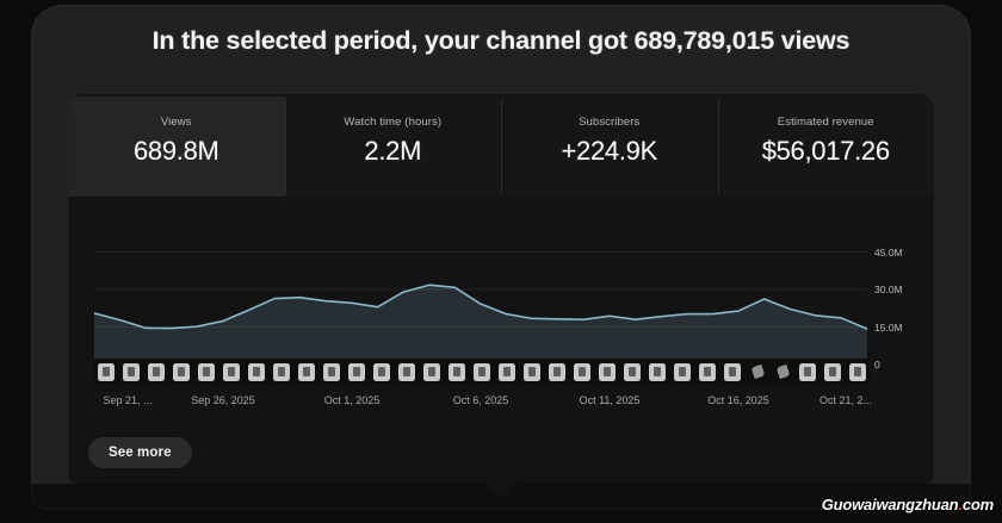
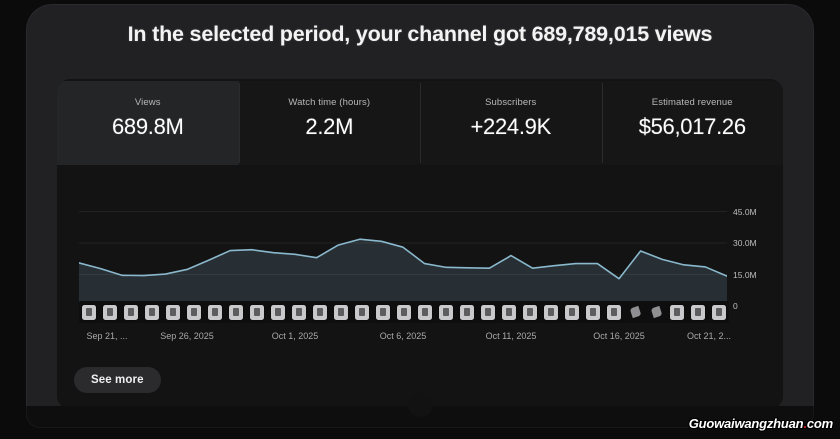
Oct 6, 2025: 24M -> 28M
Oct 11, 2025: 19M -> 24M
Oct 16, 2025: 21M -> 13M
